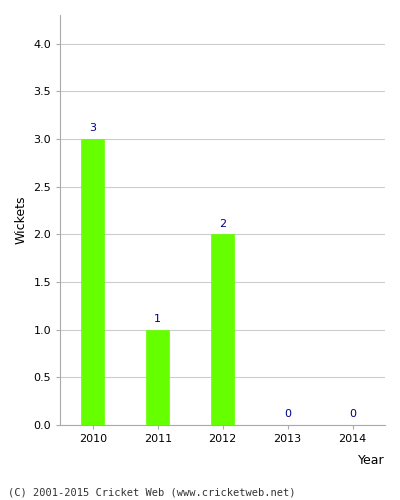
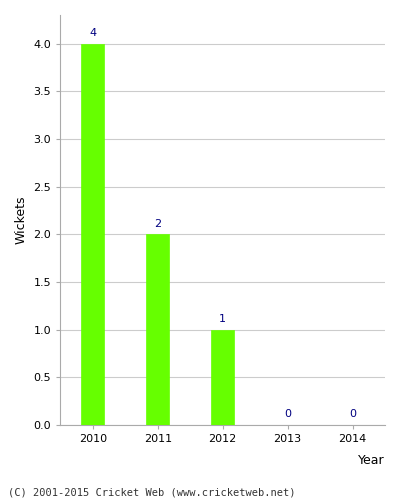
2010: 3 -> 4
2011: 1 -> 2
2012: 2 -> 1
